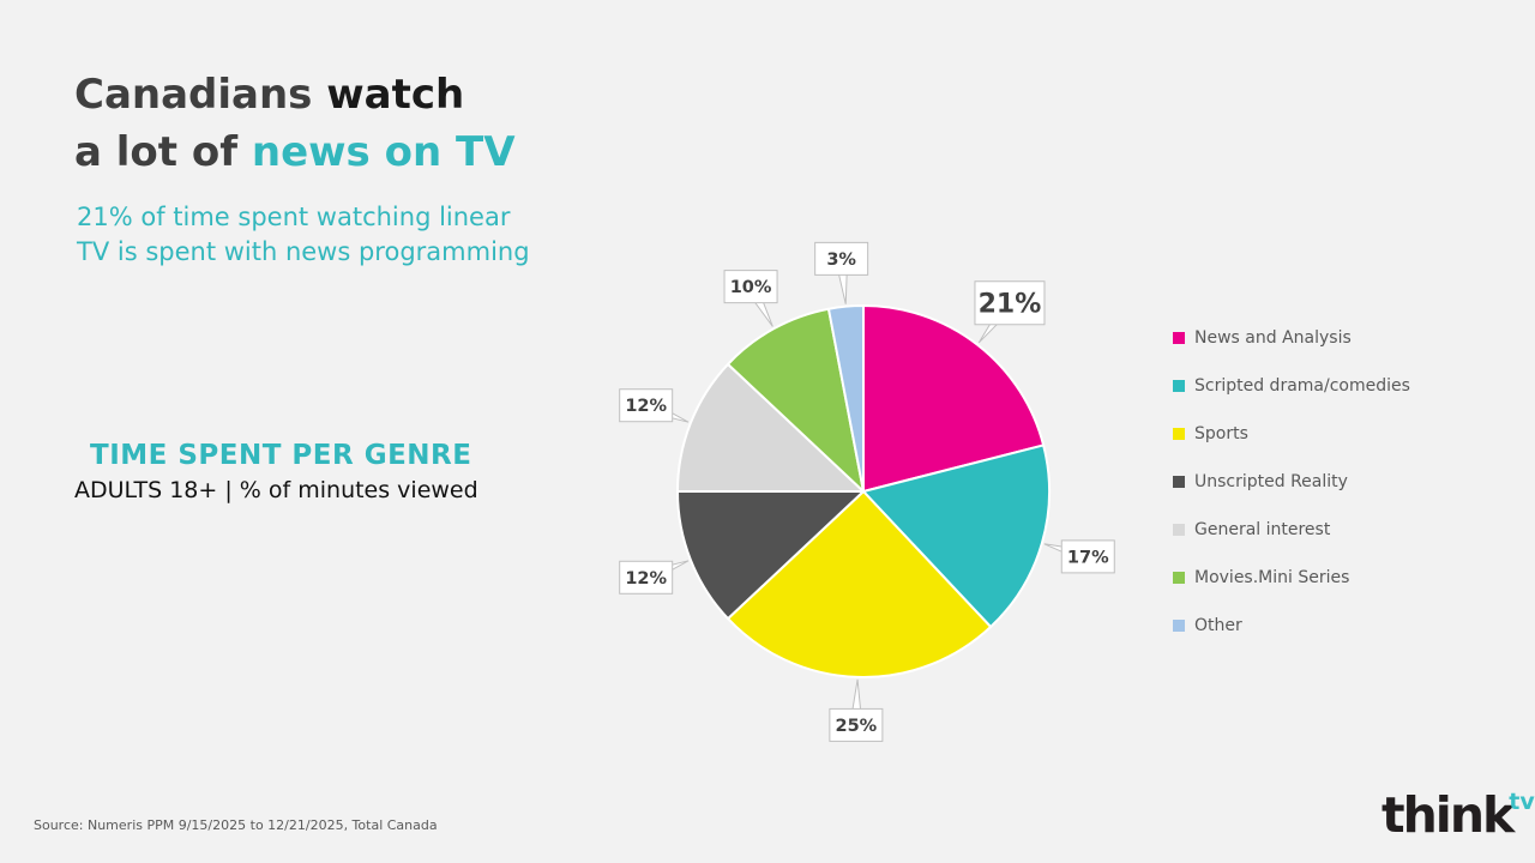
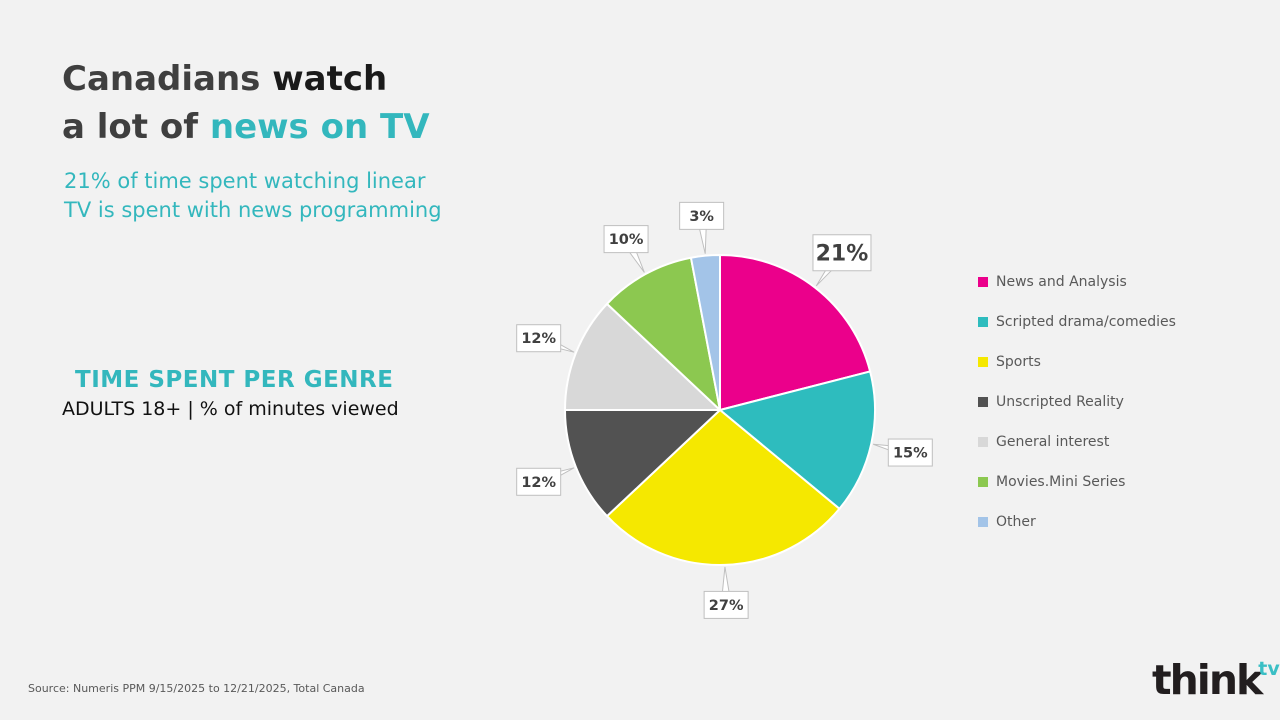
Scripted drama/comedies: 17% -> 15%
Sports: 25% -> 27%
